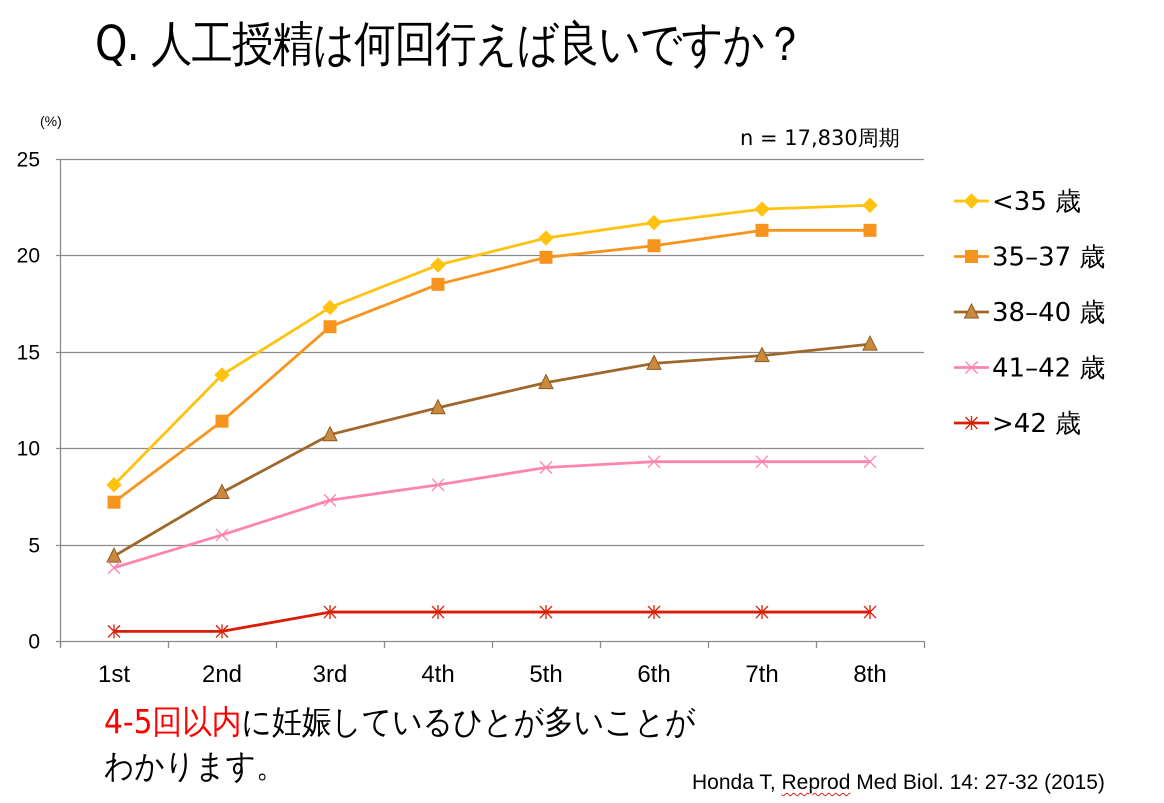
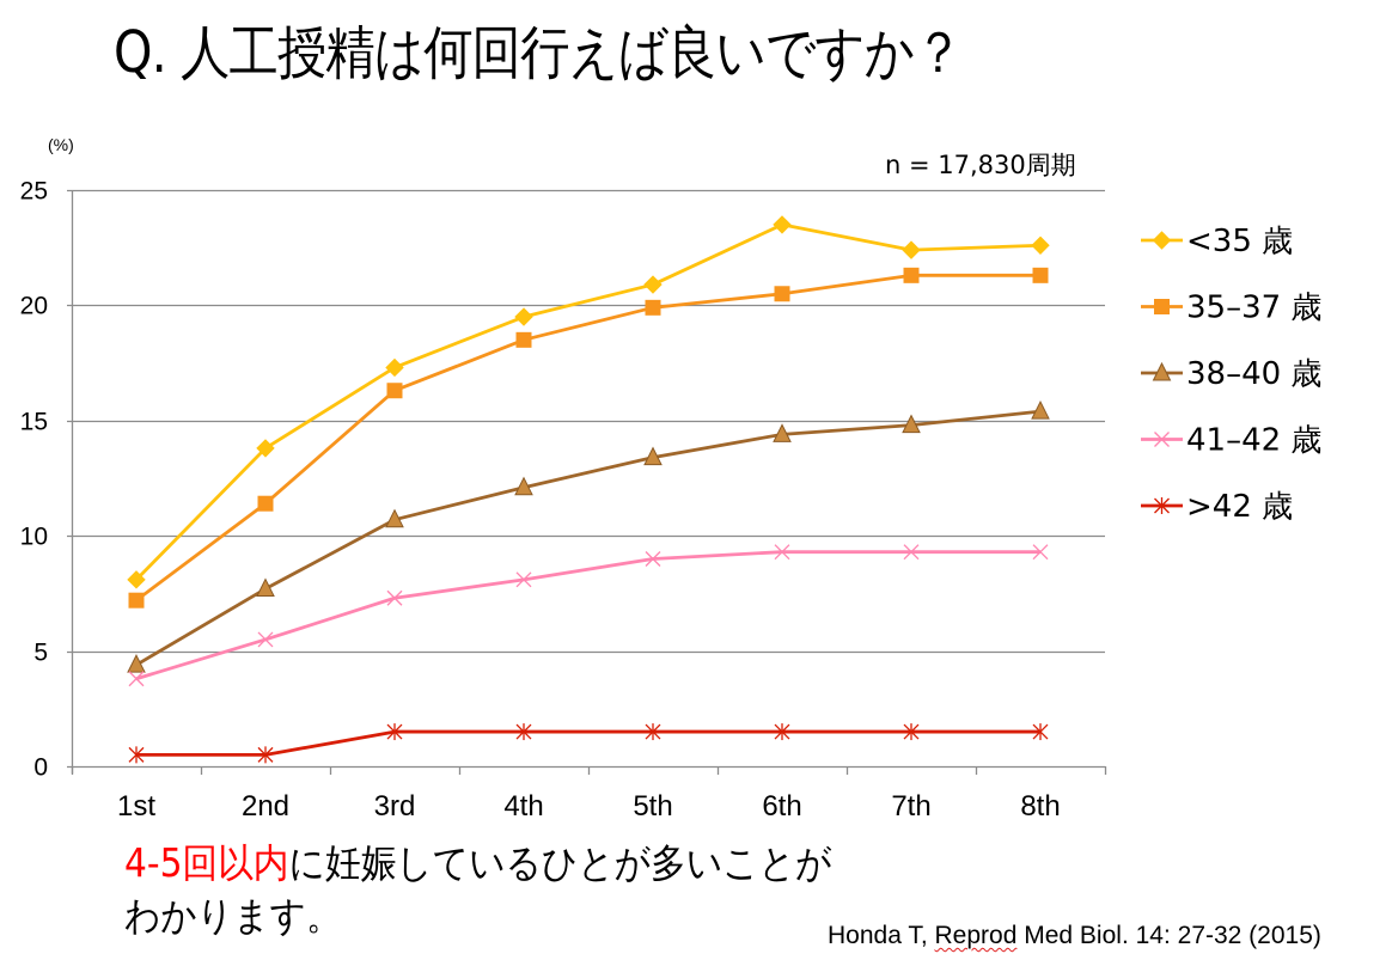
<35 歳/6th: 21.7 -> 23.5
